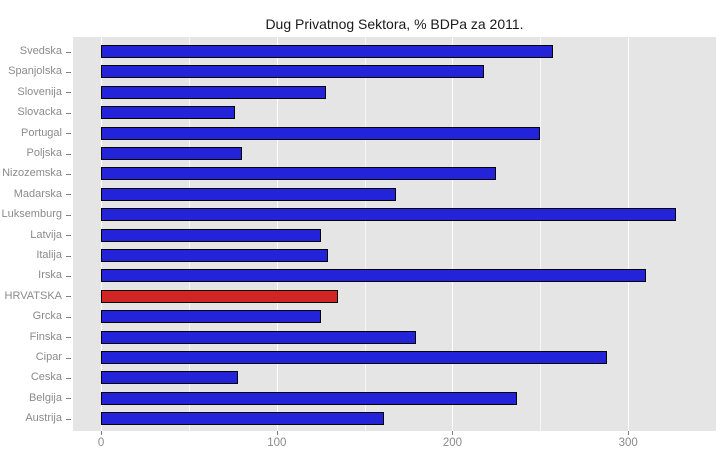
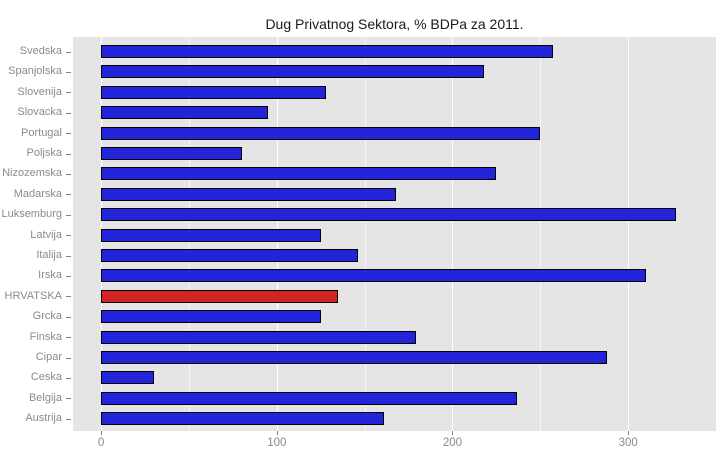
Slovacka: 76 -> 95
Italija: 129 -> 146
Ceska: 78 -> 30
